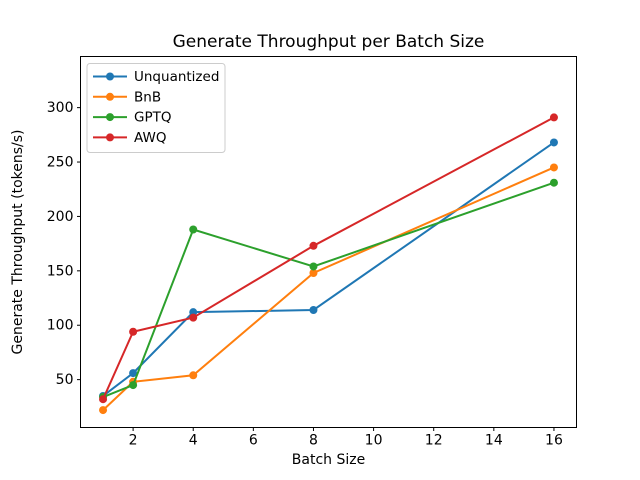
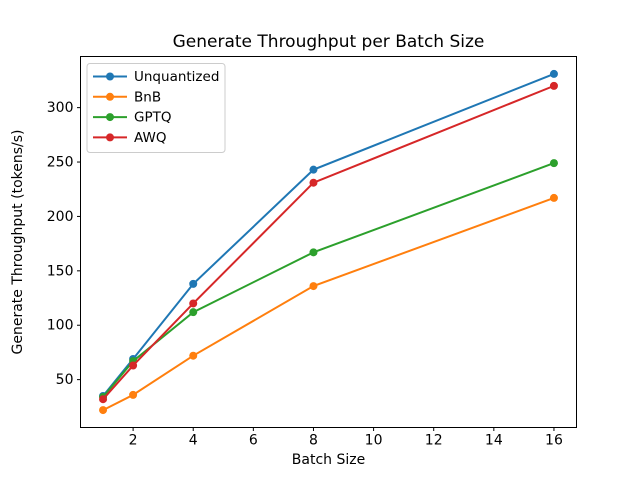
Unquantized/2: 56 -> 69
BnB/2: 48 -> 36
GPTQ/2: 45 -> 67
AWQ/2: 94 -> 63
Unquantized/4: 112 -> 138
BnB/4: 54 -> 72
GPTQ/4: 188 -> 112
AWQ/4: 107 -> 120
Unquantized/8: 114 -> 243
BnB/8: 148 -> 136
GPTQ/8: 154 -> 167
AWQ/8: 173 -> 231
Unquantized/16: 268 -> 331
BnB/16: 245 -> 217
GPTQ/16: 231 -> 249
AWQ/16: 291 -> 320
